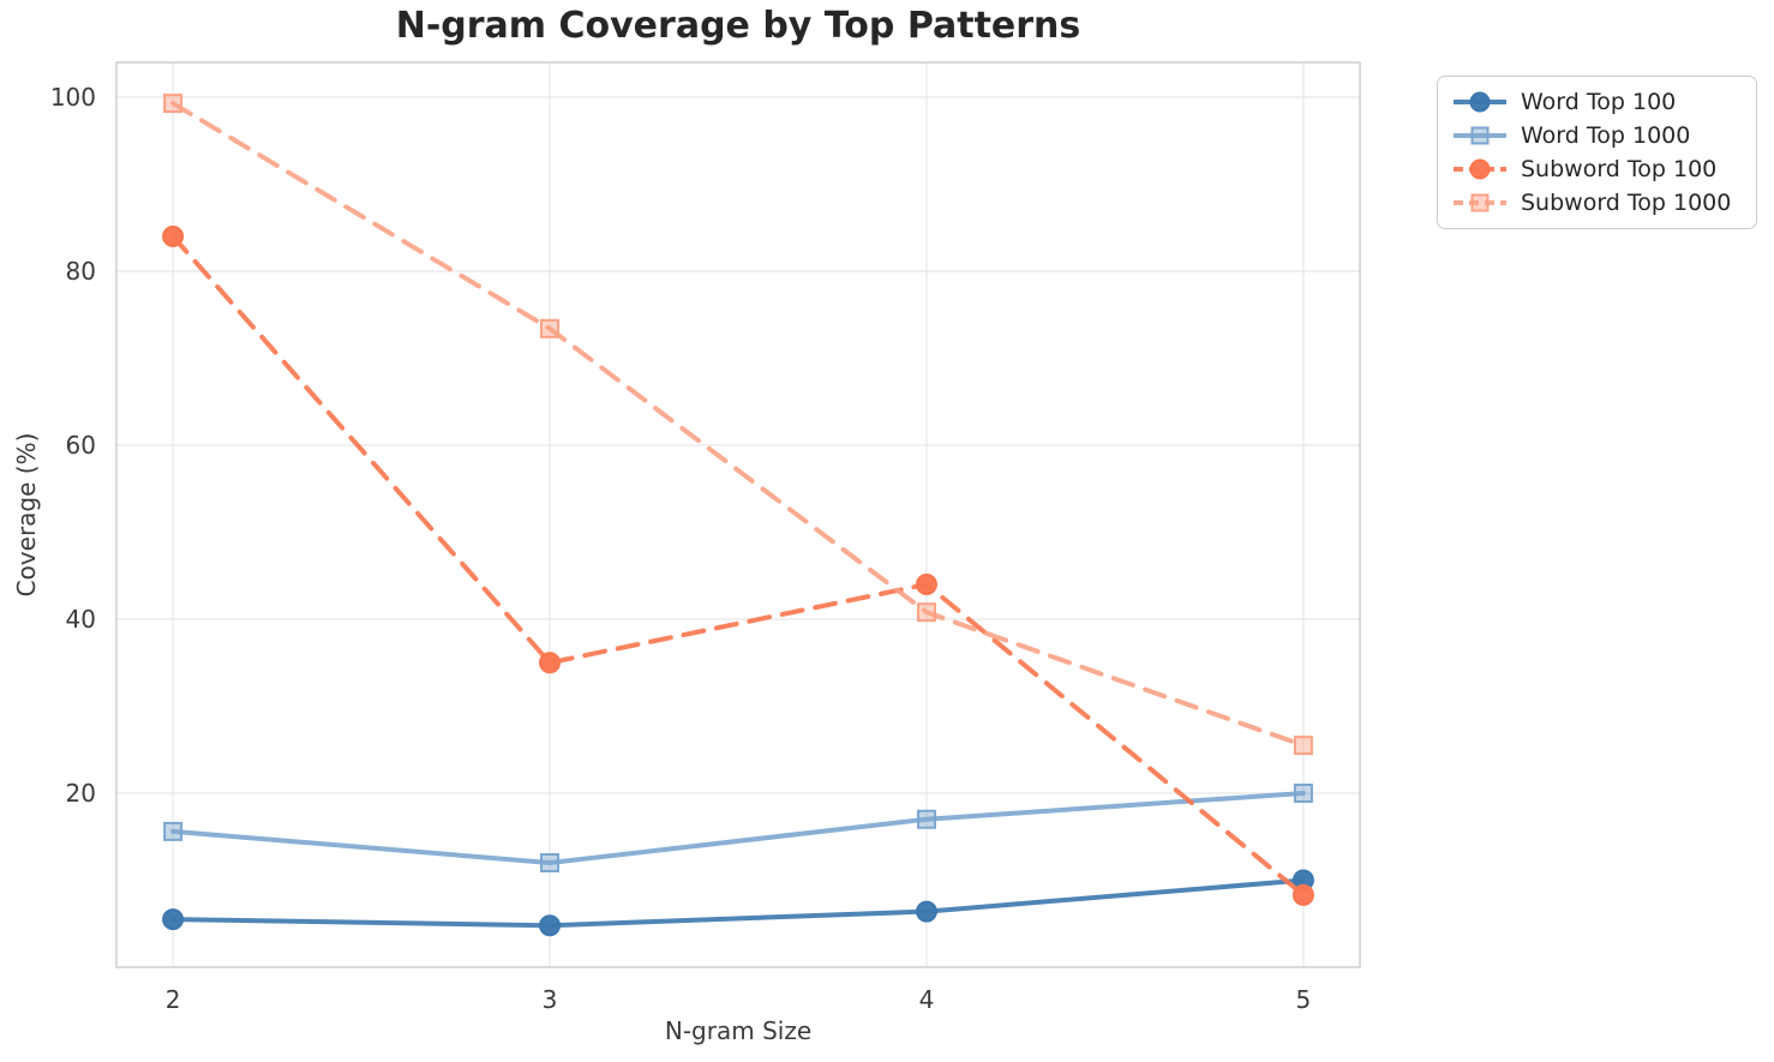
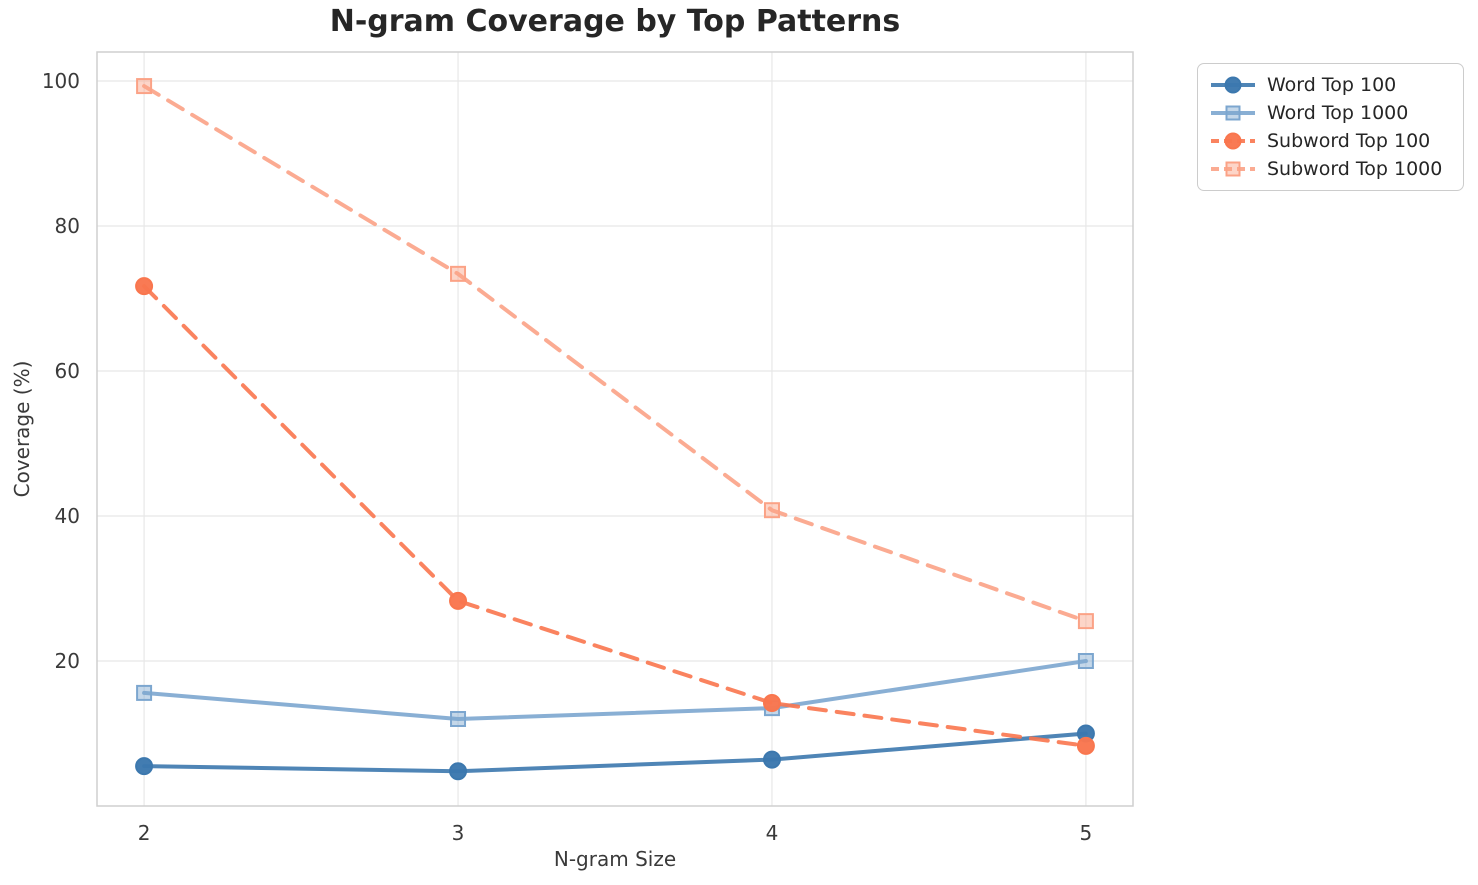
Subword Top 100/2: 84 -> 72
Subword Top 100/3: 35 -> 28
Word Top 1000/4: 17 -> 14
Subword Top 100/4: 44 -> 14
